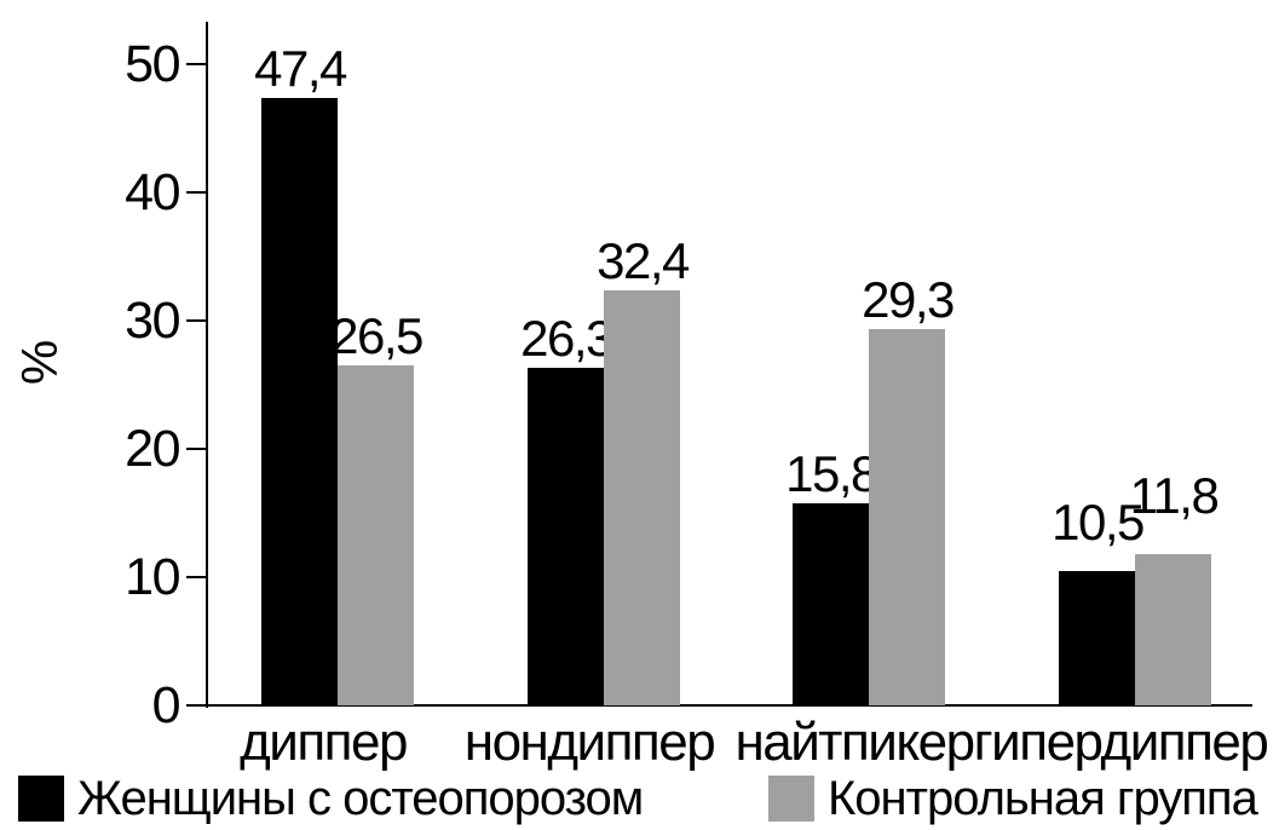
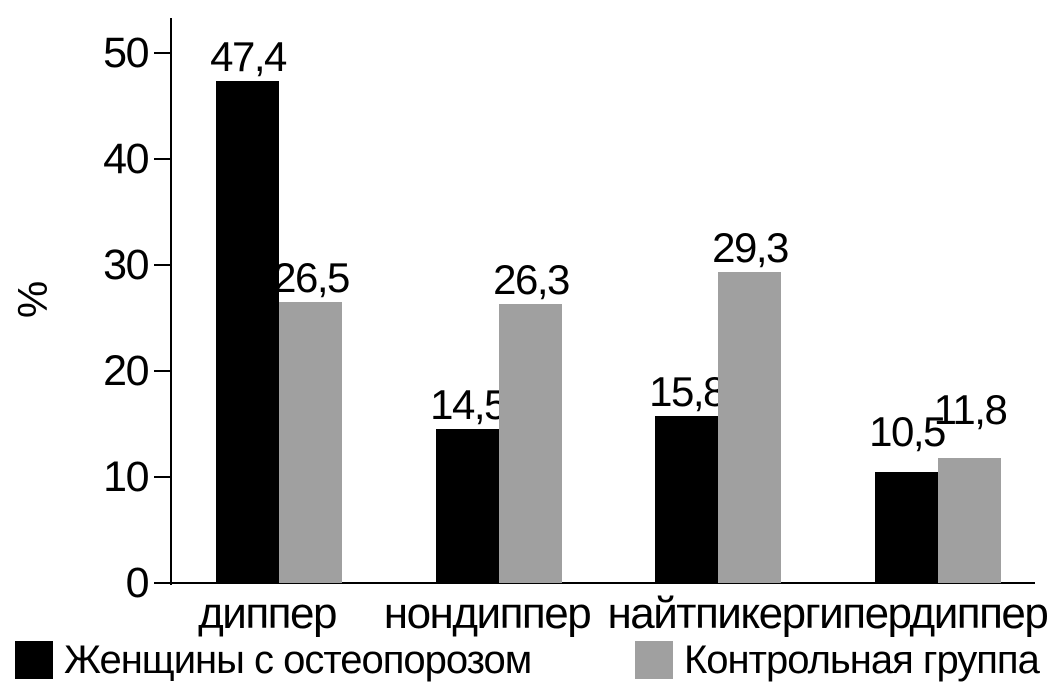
Женщины с остеопорозом/нондиппер: 26,3 -> 14,5
Контрольная группа/нондиппер: 32,4 -> 26,3
